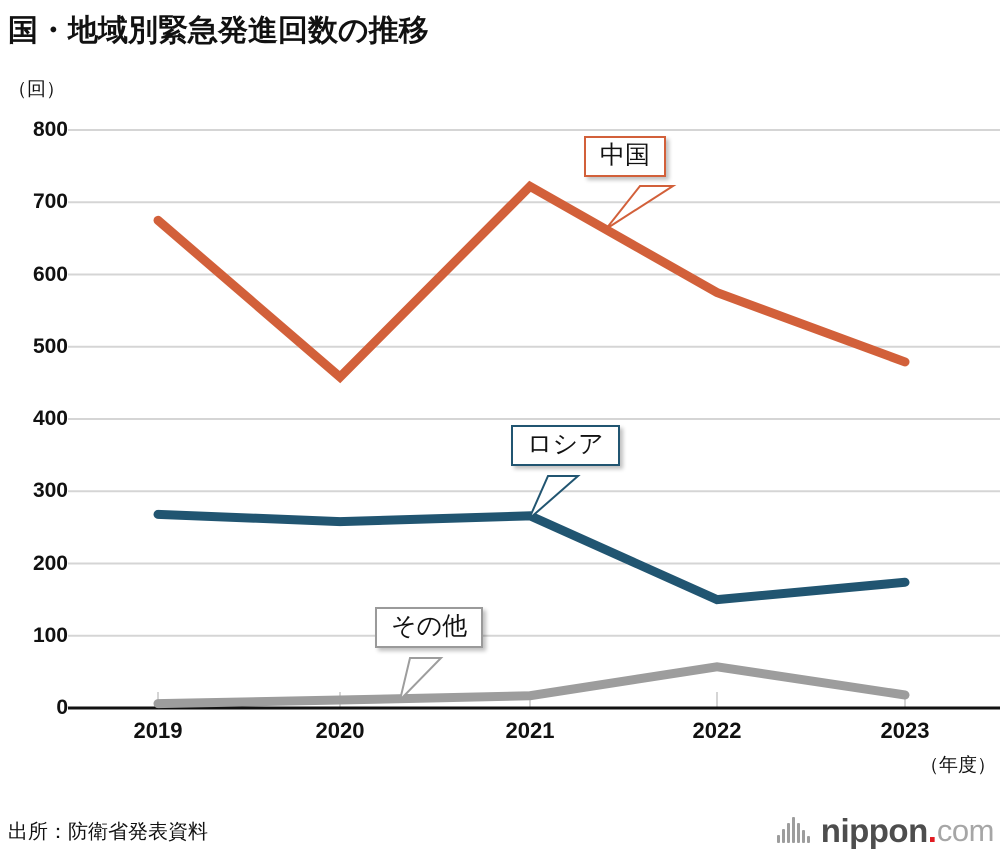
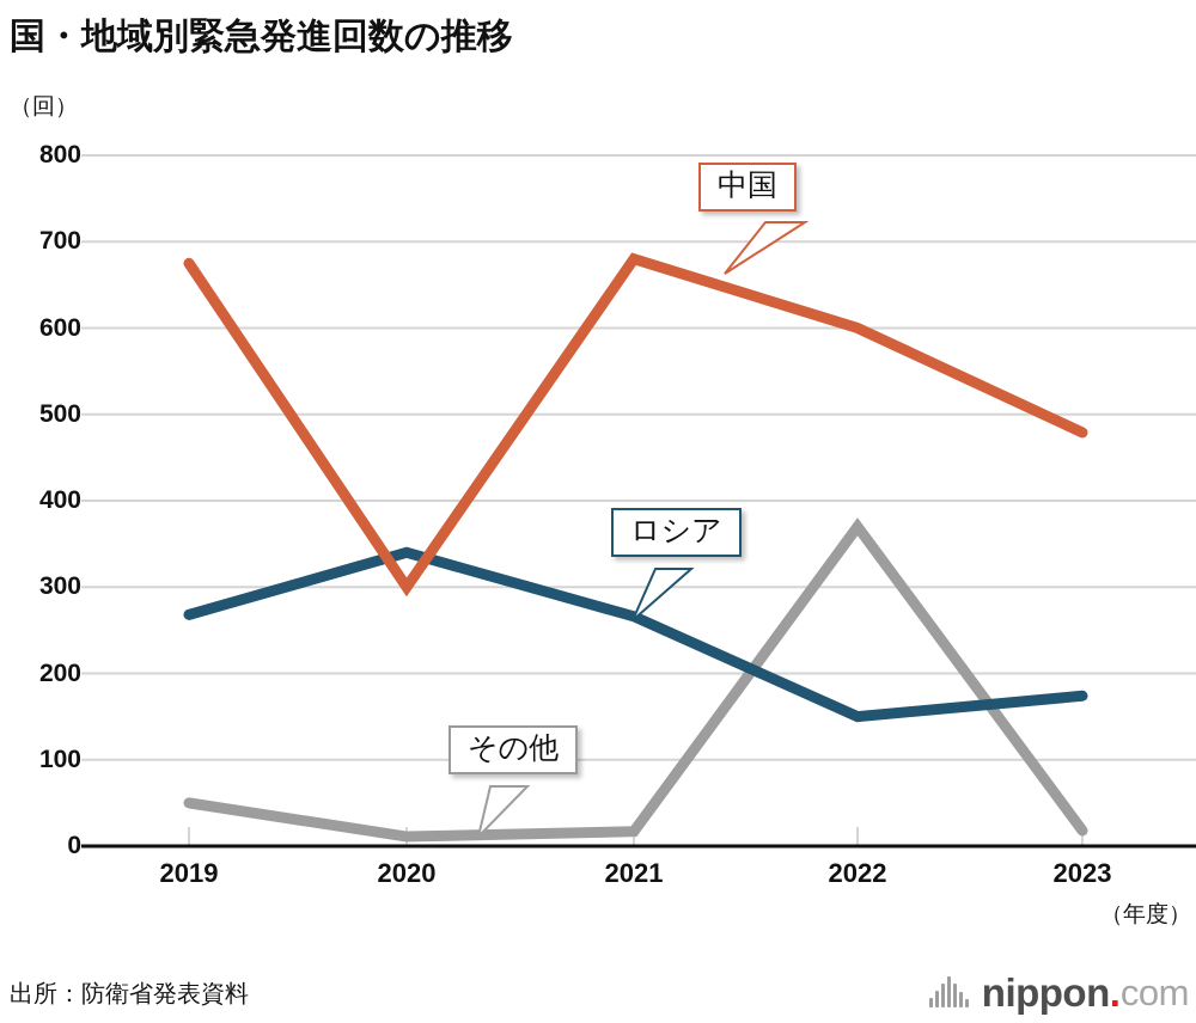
その他/2019: 10 -> 50
中国/2020: 460 -> 300
ロシア/2020: 260 -> 340
中国/2021: 720 -> 680
中国/2022: 580 -> 600
その他/2022: 60 -> 370
